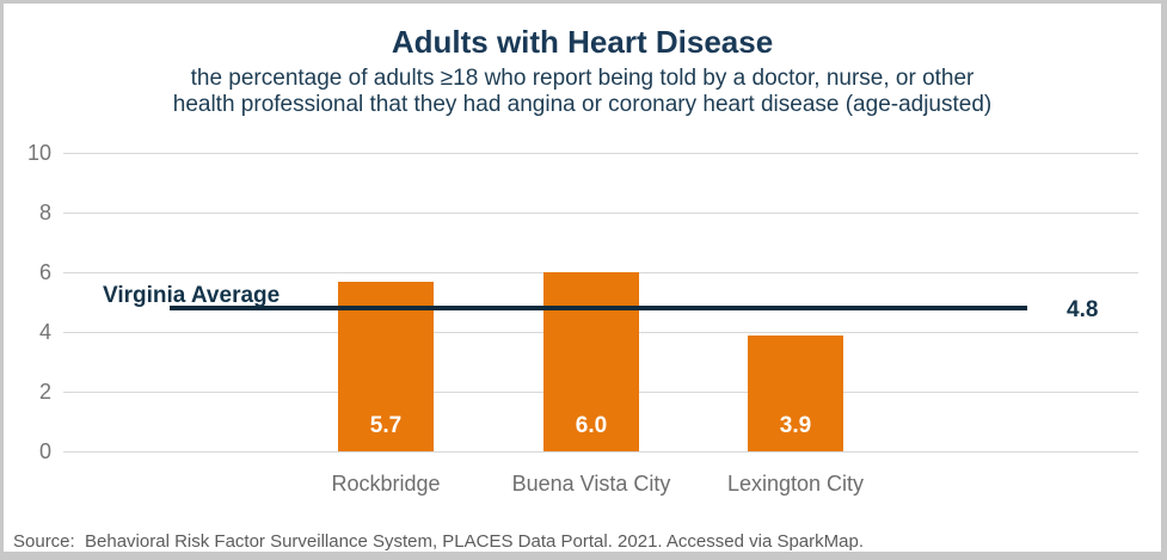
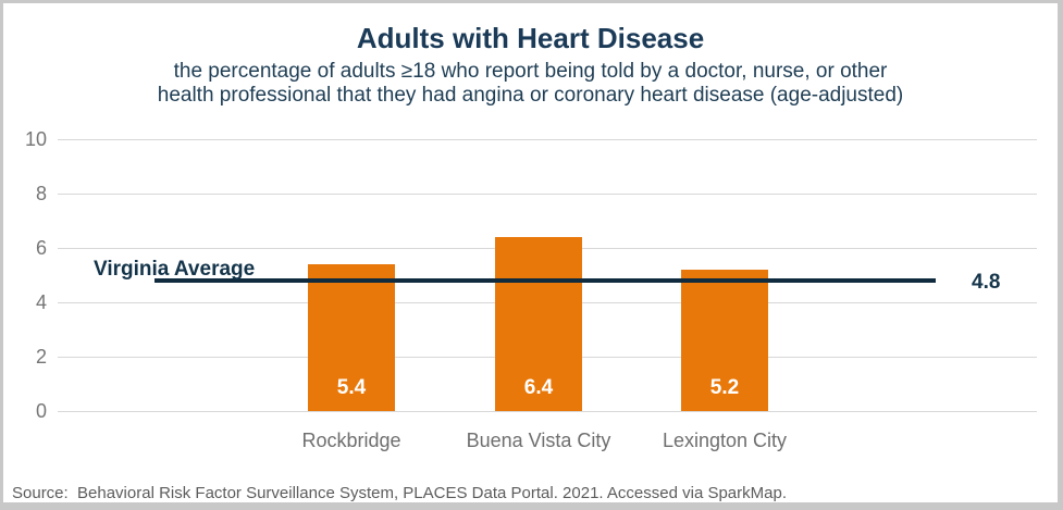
Rockbridge: 5.7 -> 5.4
Buena Vista City: 6.0 -> 6.4
Lexington City: 3.9 -> 5.2
